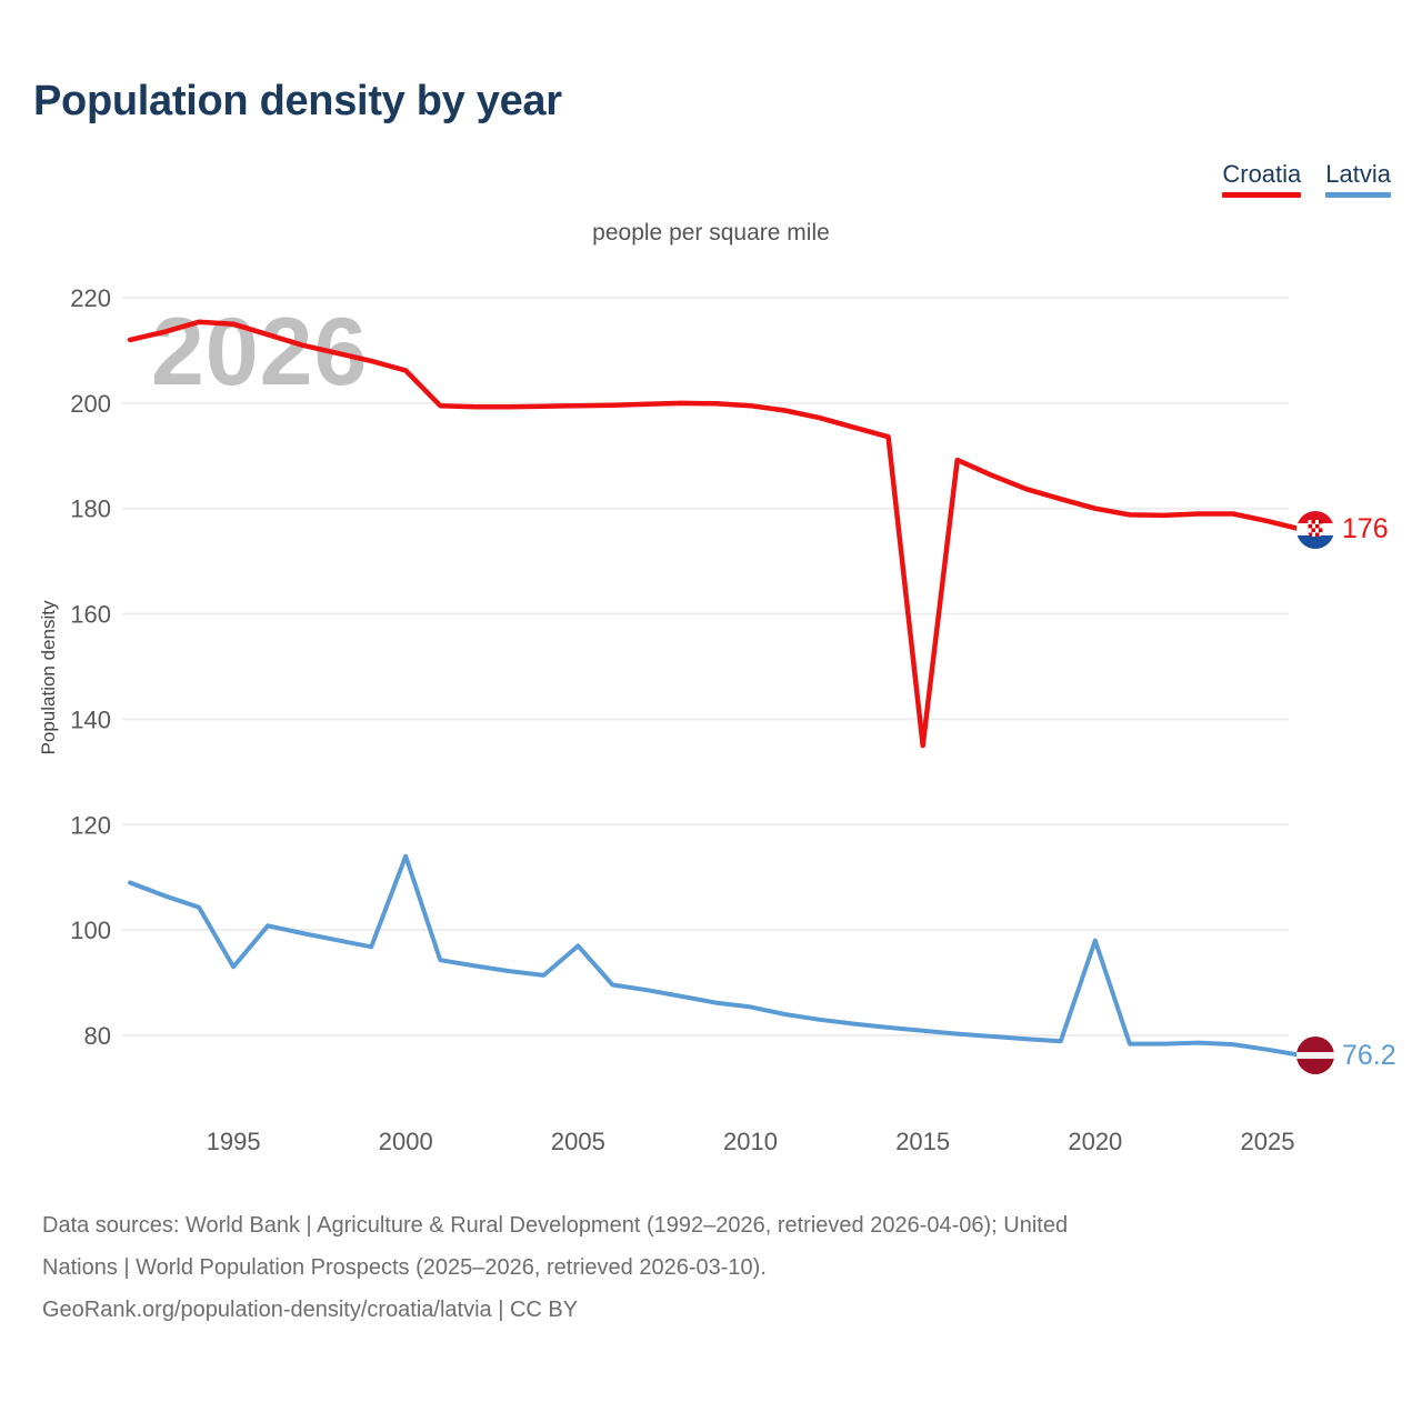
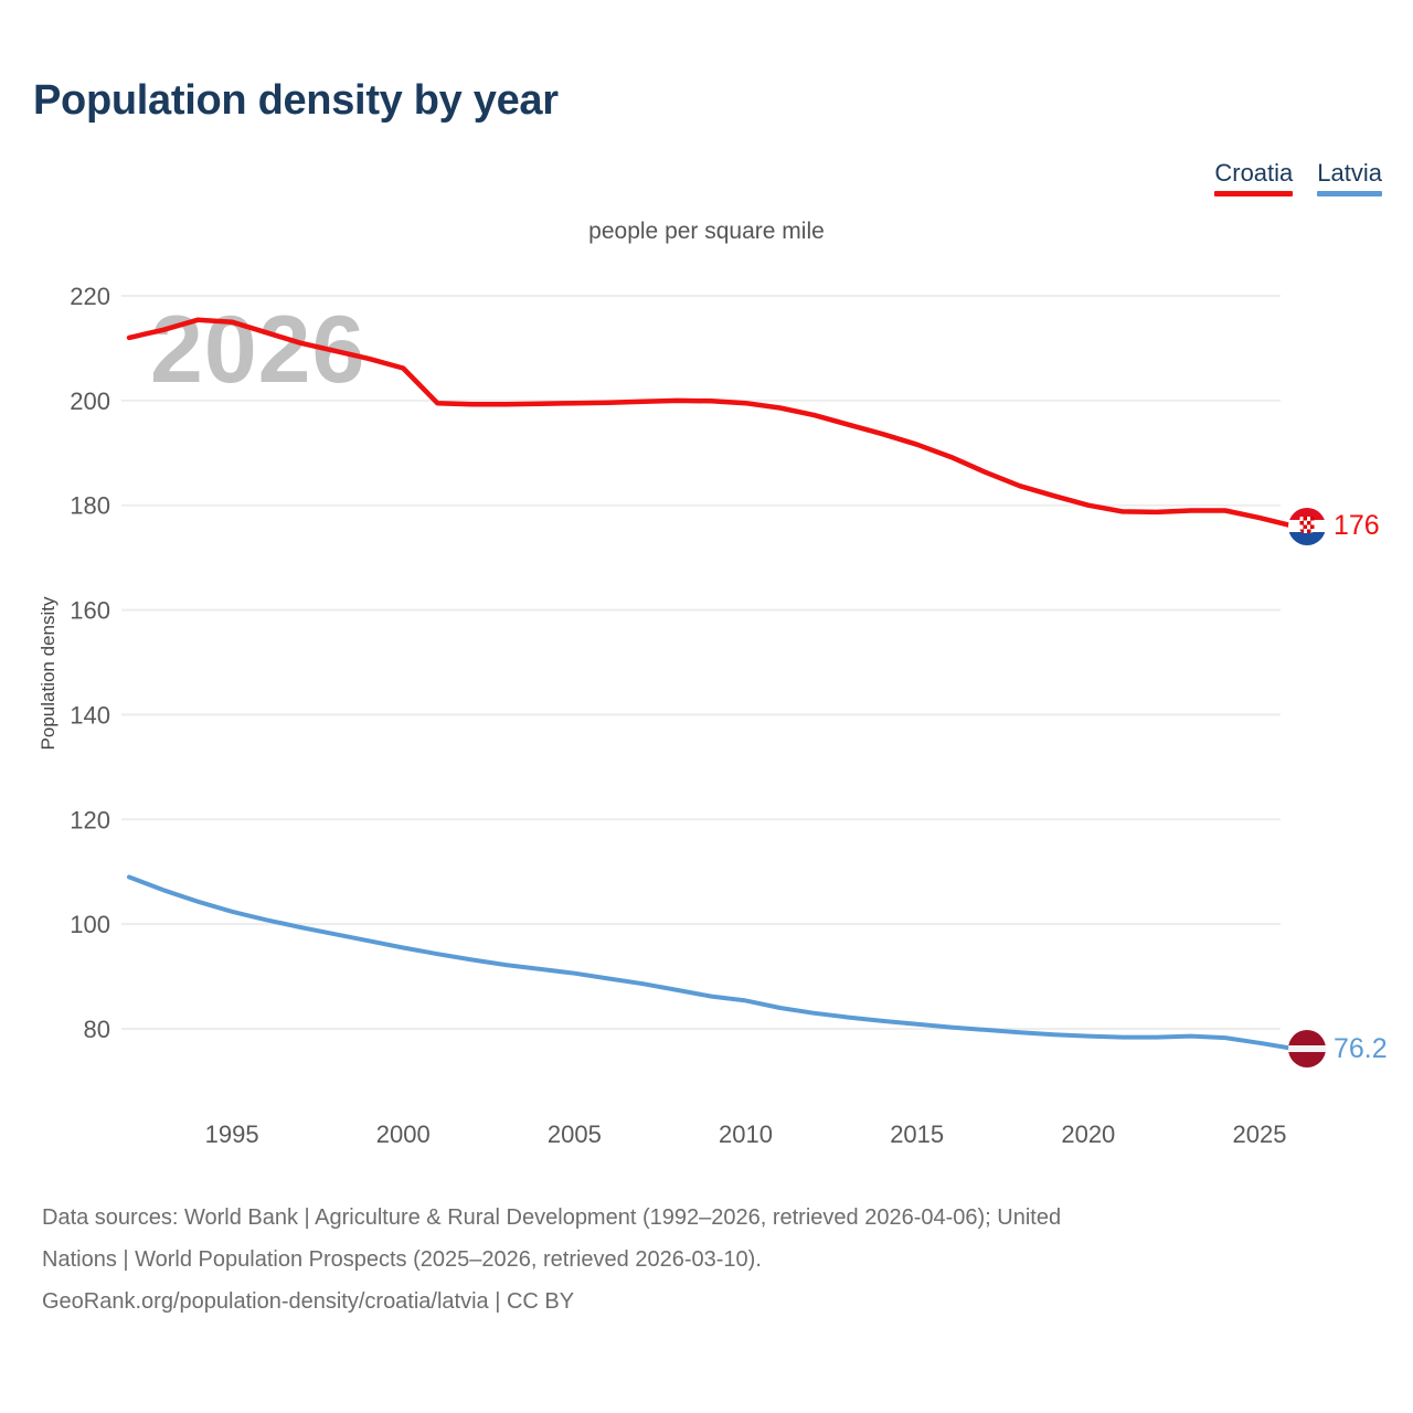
Latvia/1995: 93 -> 102
Latvia/2000: 114 -> 96
Latvia/2005: 97 -> 91
Croatia/2015: 135 -> 192
Latvia/2020: 98 -> 79
